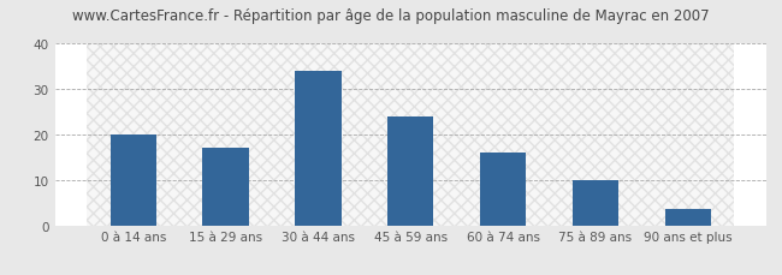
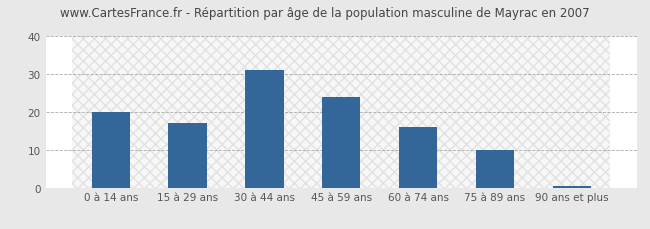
30 à 44 ans: 34.0 -> 31.0
90 ans et plus: 3.5 -> 0.5
